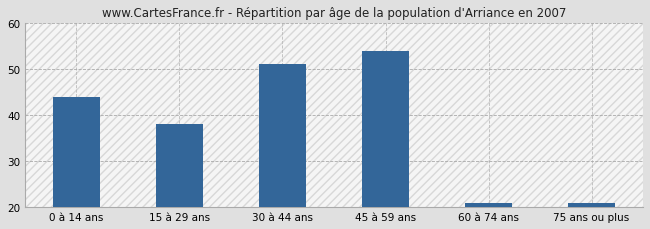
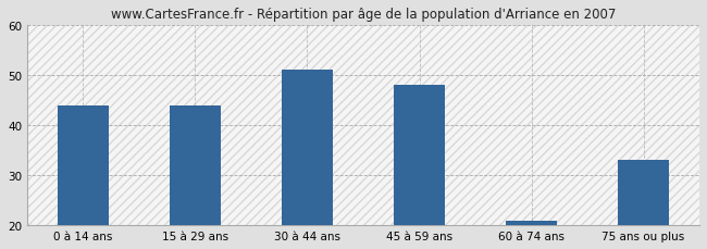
15 à 29 ans: 38 -> 44
45 à 59 ans: 54 -> 48
75 ans ou plus: 21 -> 33
